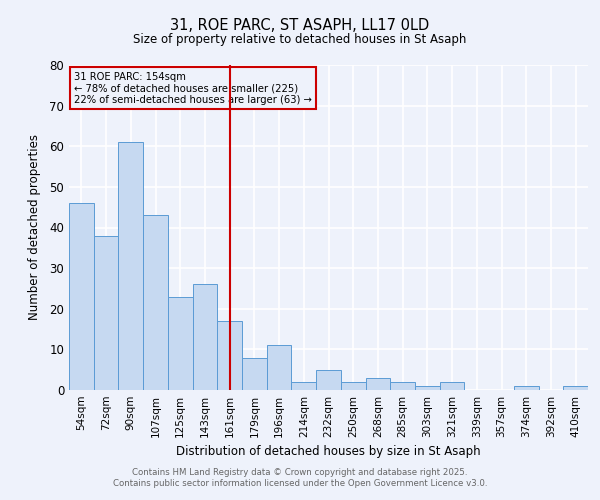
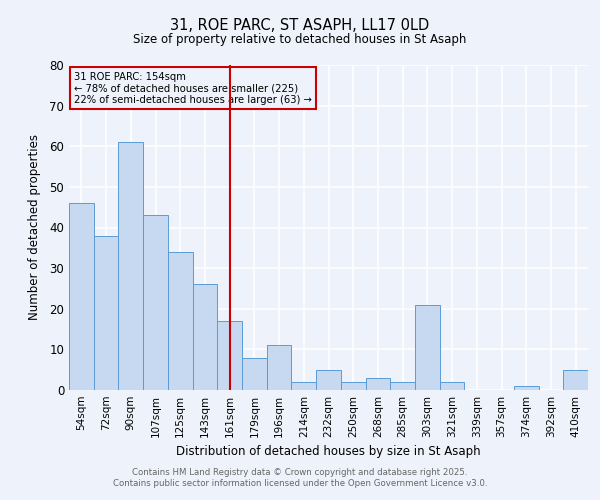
125sqm: 23 -> 34
303sqm: 1 -> 21
410sqm: 1 -> 5
